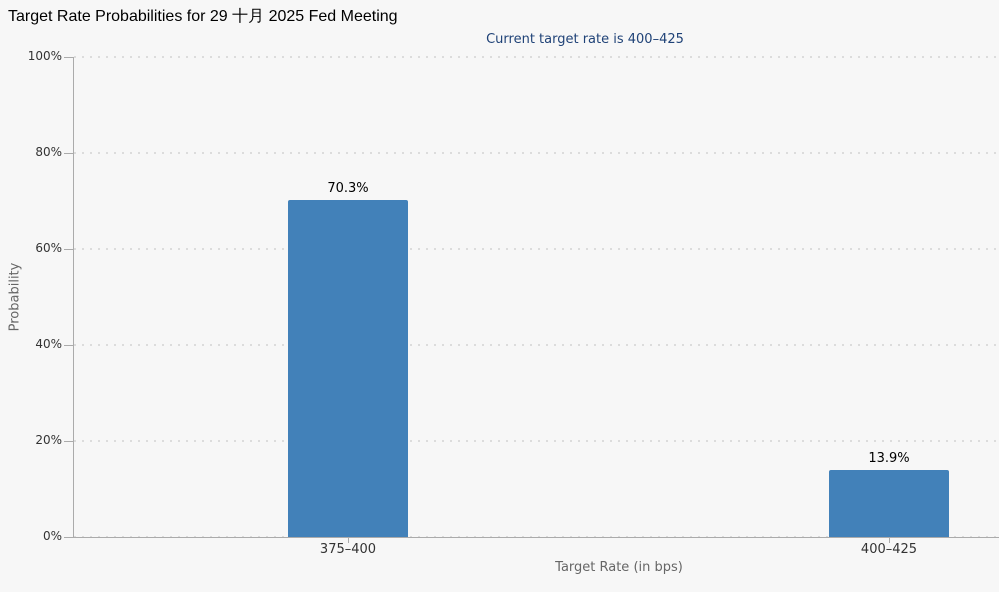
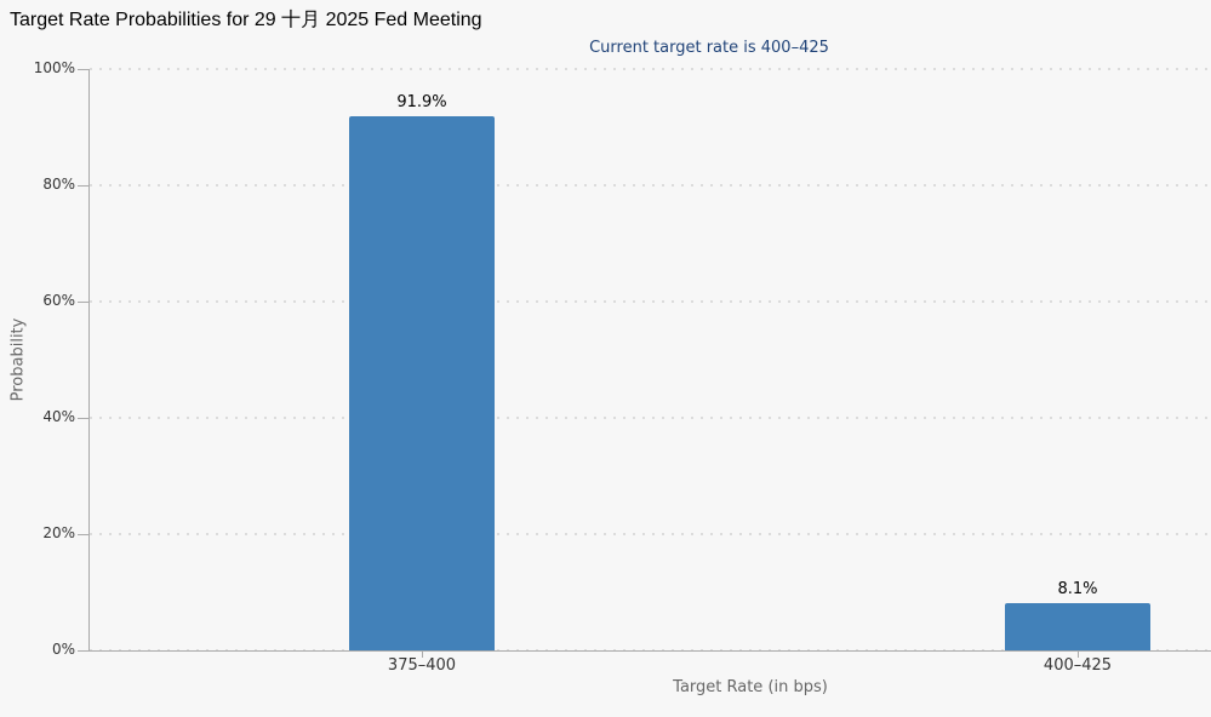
375–400: 70.3% -> 91.9%
400–425: 13.9% -> 8.1%
